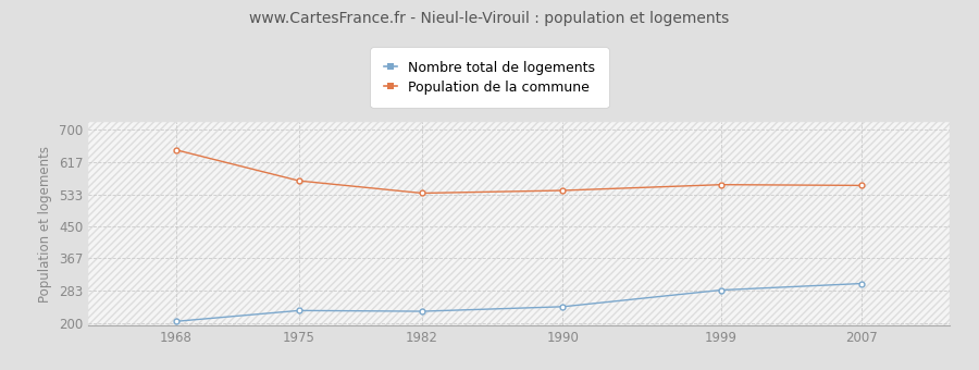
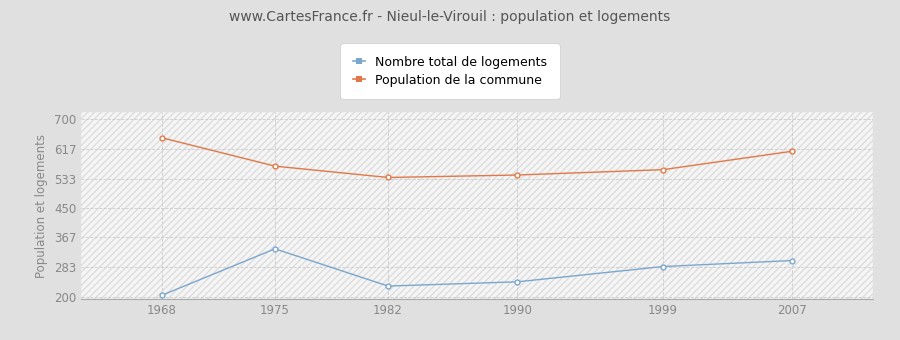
Nombre total de logements/1975: 232 -> 335
Population de la commune/2007: 556 -> 610
